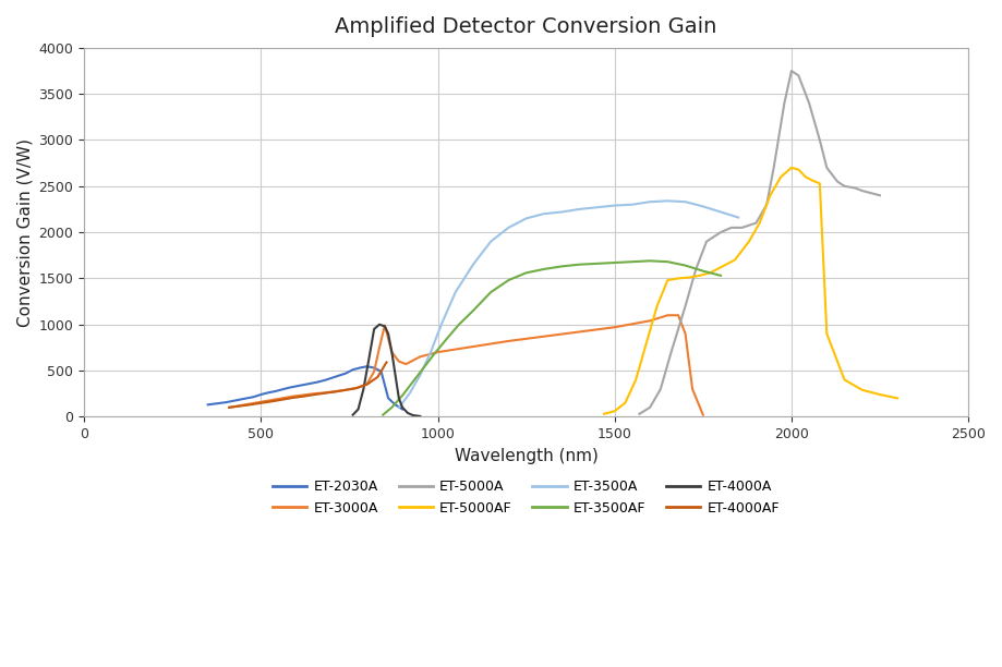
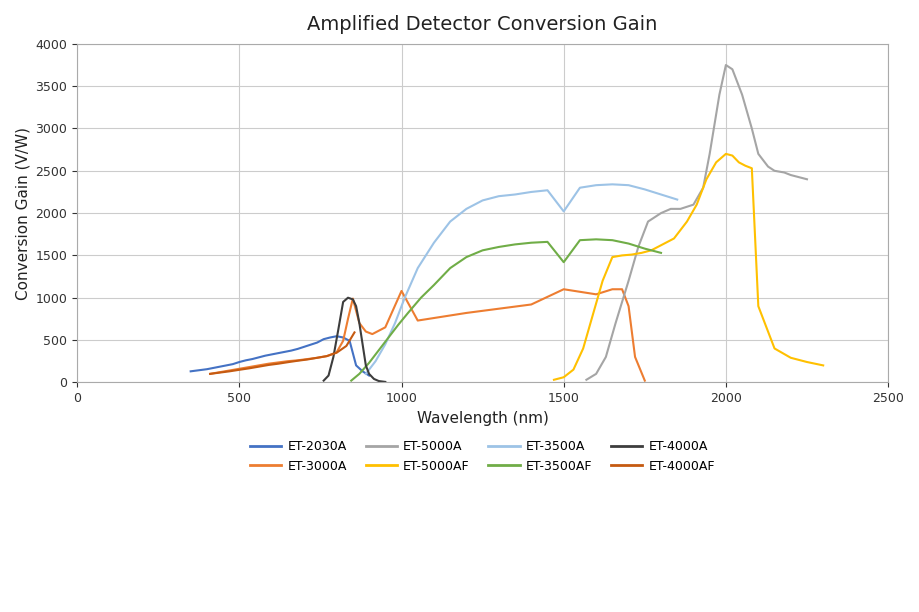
ET-3000A/1000: 700 -> 1080
ET-3000A/1500: 970 -> 1100
ET-3500A/1500: 2290 -> 2020
ET-3500AF/1500: 1670 -> 1420
